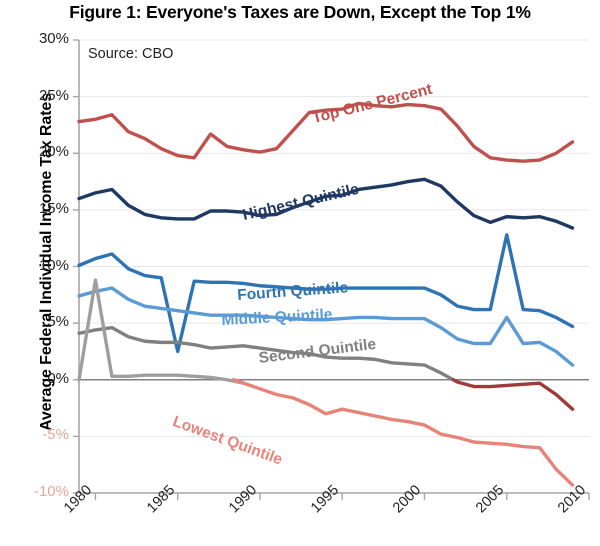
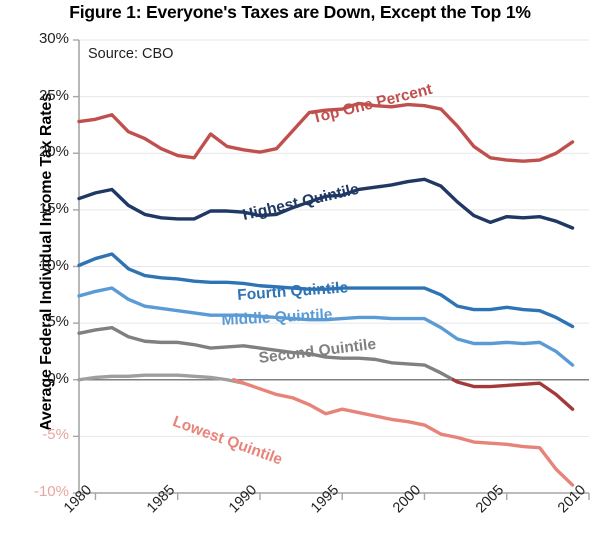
Lowest Quintile/1980: 8.8% -> 0.2%
Fourth Quintile/1985: 2.5% -> 8.9%
Fourth Quintile/2005: 12.8% -> 6.4%
Middle Quintile/2005: 5.5% -> 3.3%
